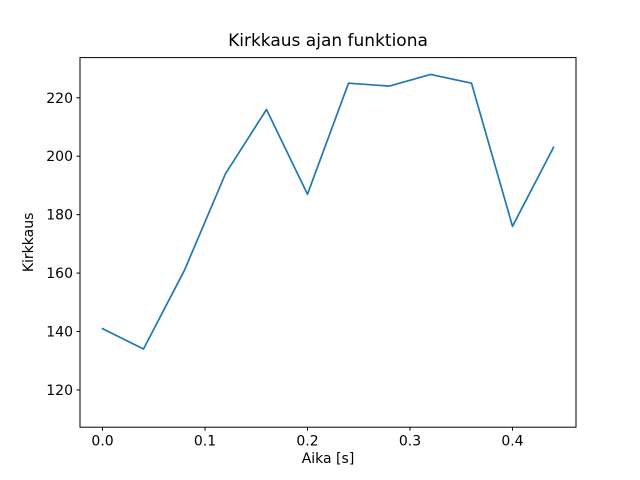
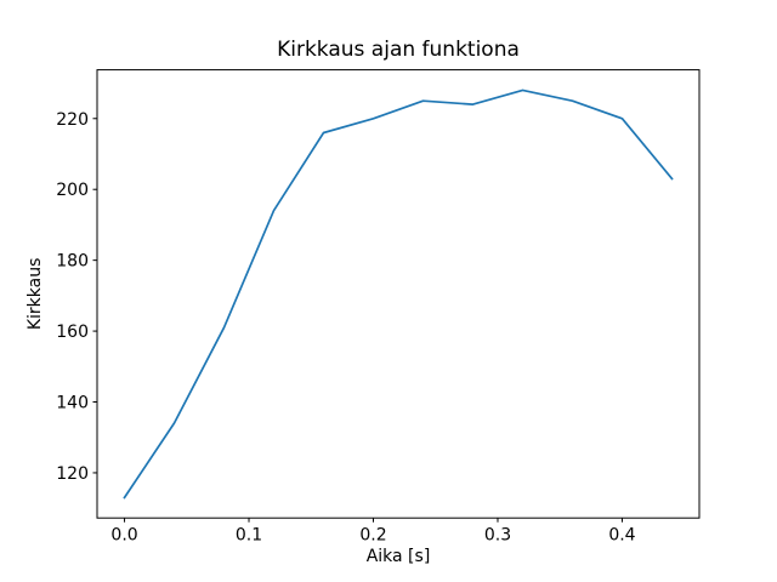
0.0: 141 -> 113
0.2: 187 -> 220
0.4: 176 -> 220
